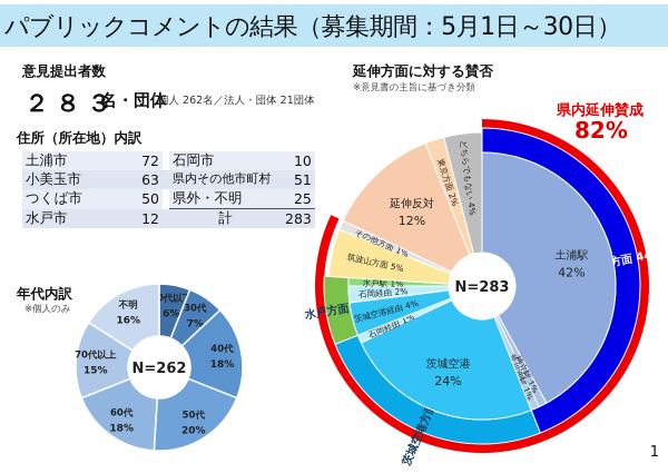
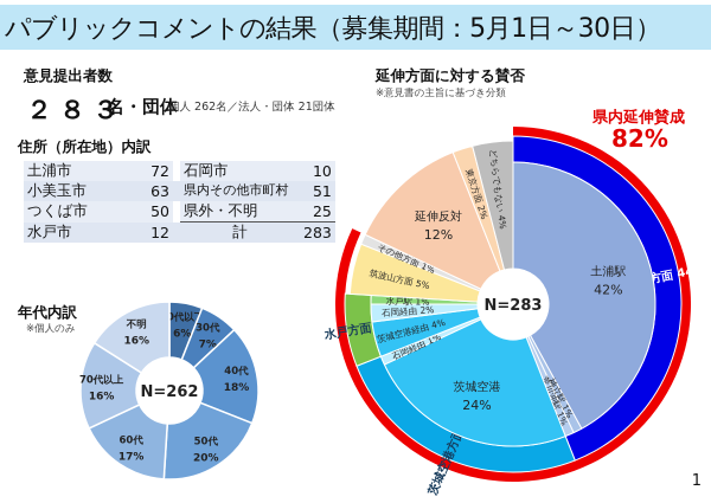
年代内訳/60代: 18% -> 17%
年代内訳/70代以上: 15% -> 16%
